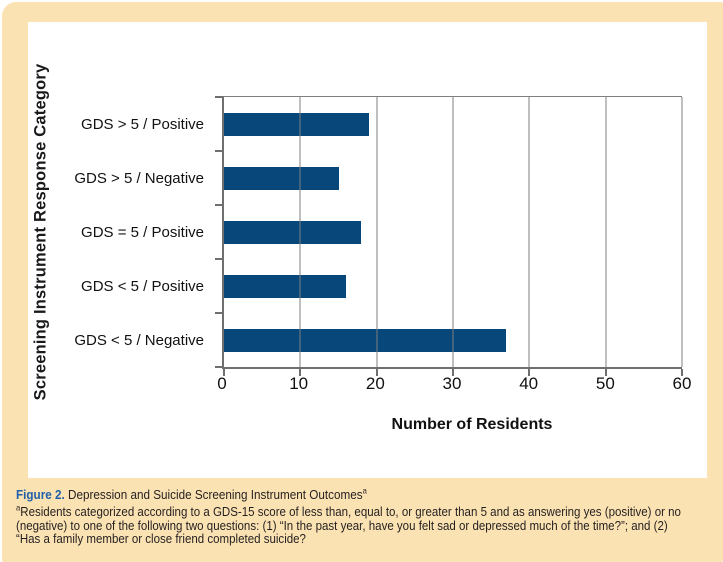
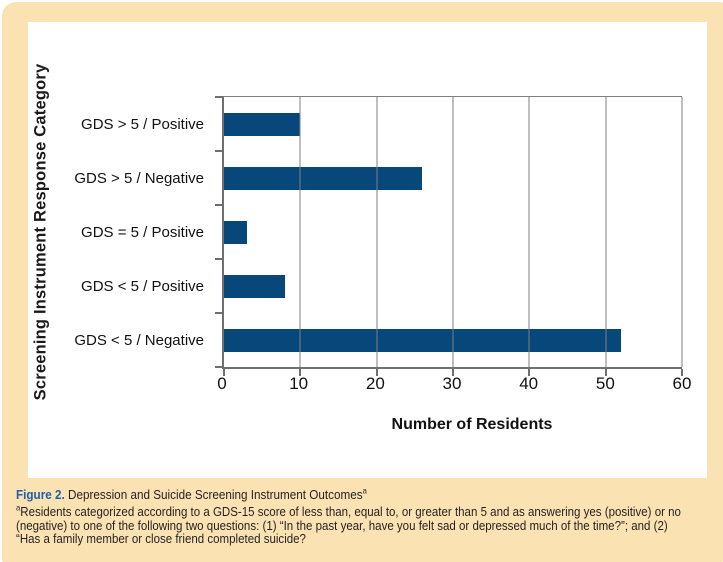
GDS > 5 / Positive: 19 -> 10
GDS > 5 / Negative: 15 -> 26
GDS = 5 / Positive: 18 -> 3
GDS < 5 / Positive: 16 -> 8
GDS < 5 / Negative: 37 -> 52
